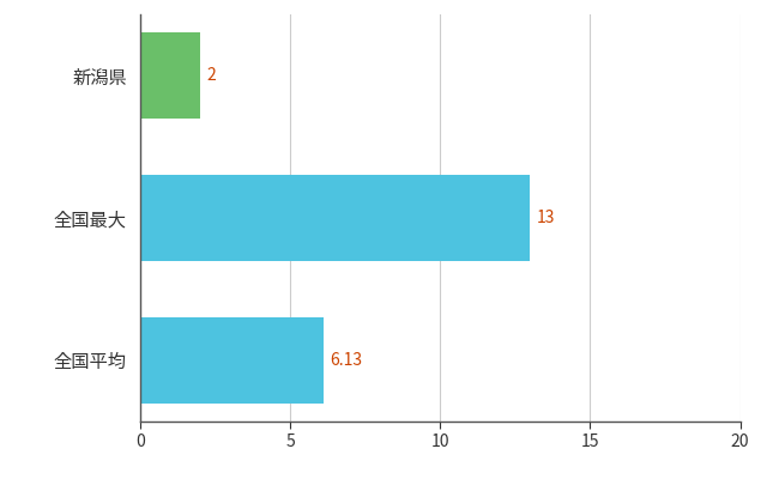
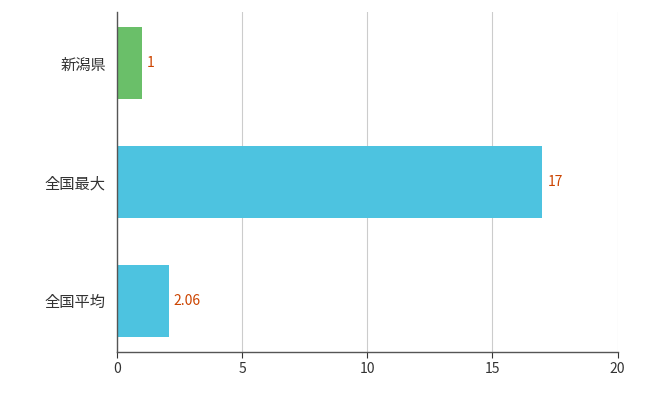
新潟県: 2 -> 1
全国最大: 13 -> 17
全国平均: 6.13 -> 2.06
